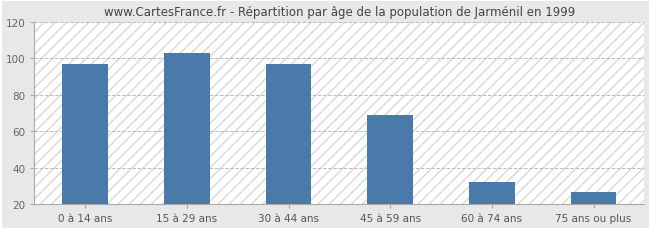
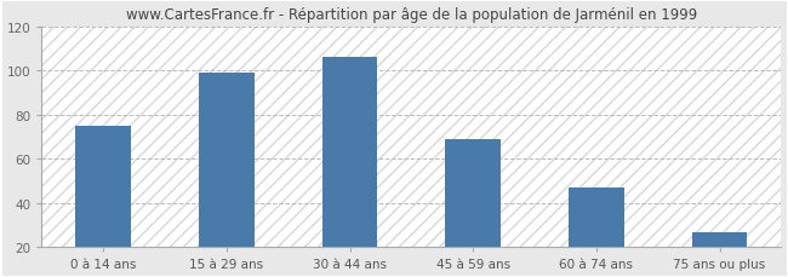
0 à 14 ans: 97 -> 75
15 à 29 ans: 103 -> 99
30 à 44 ans: 97 -> 106
60 à 74 ans: 32 -> 47
